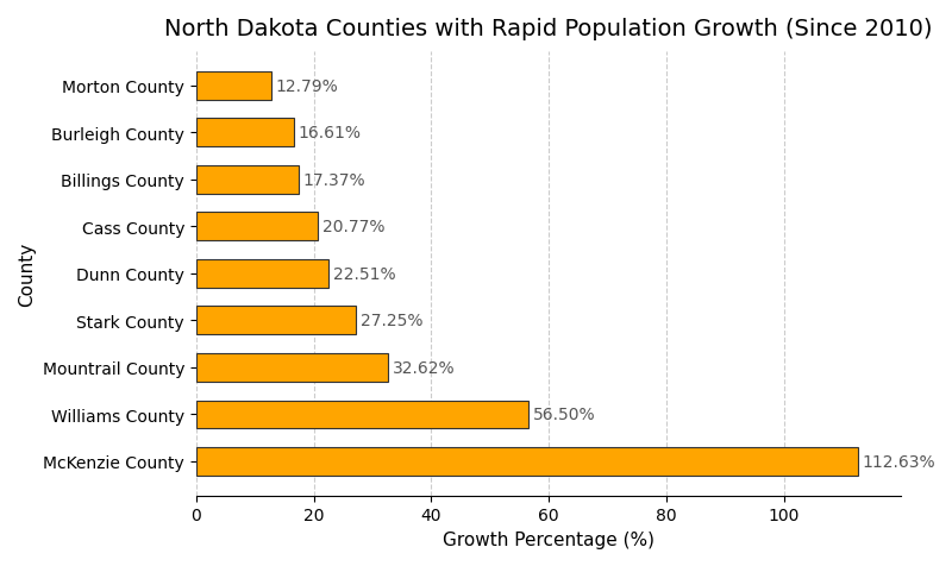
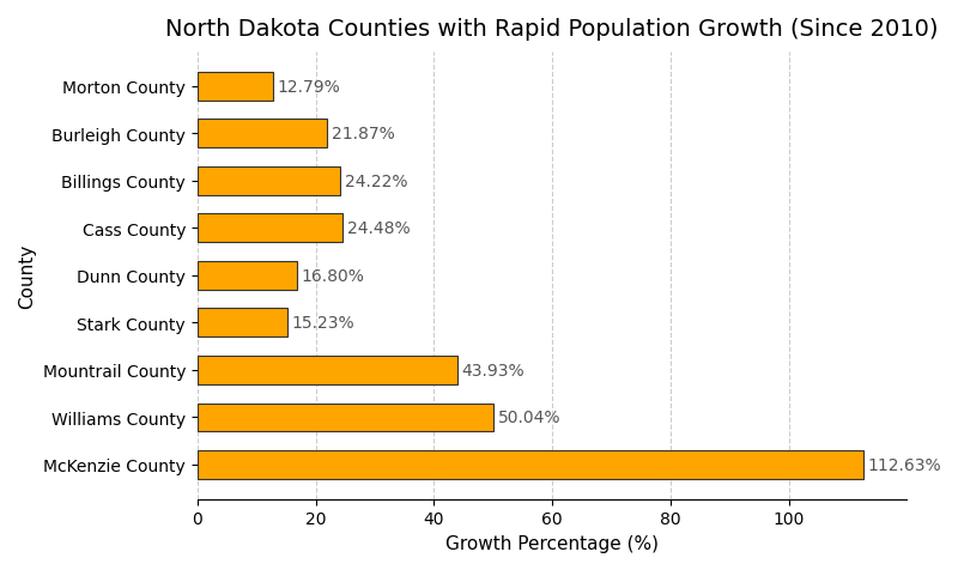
Burleigh County: 16.61% -> 21.87%
Billings County: 17.37% -> 24.22%
Cass County: 20.77% -> 24.48%
Dunn County: 22.51% -> 16.80%
Stark County: 27.25% -> 15.23%
Mountrail County: 32.62% -> 43.93%
Williams County: 56.50% -> 50.04%
